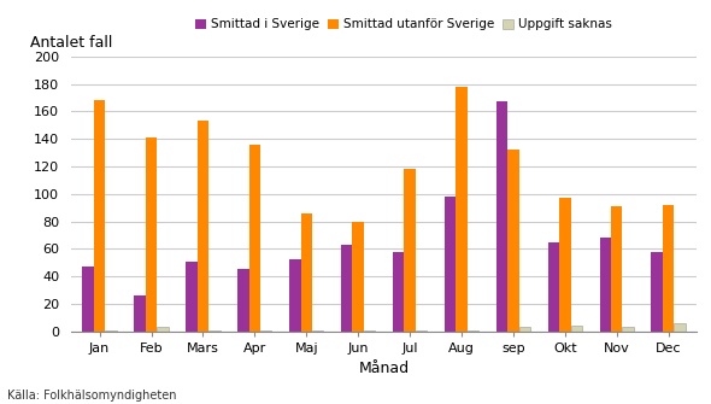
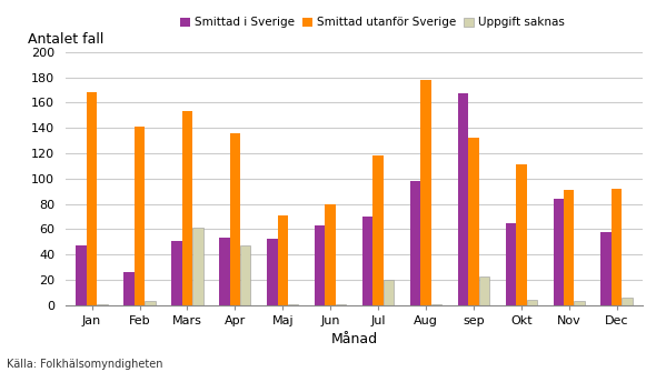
Uppgift saknas/Mars: 1 -> 61
Smittad i Sverige/Apr: 45 -> 53
Uppgift saknas/Apr: 1 -> 47
Smittad utanför Sverige/Maj: 86 -> 71
Smittad i Sverige/Jul: 58 -> 70
Uppgift saknas/Jul: 1 -> 20
Uppgift saknas/sep: 3 -> 23
Smittad utanför Sverige/Okt: 97 -> 111
Smittad i Sverige/Nov: 68 -> 84
